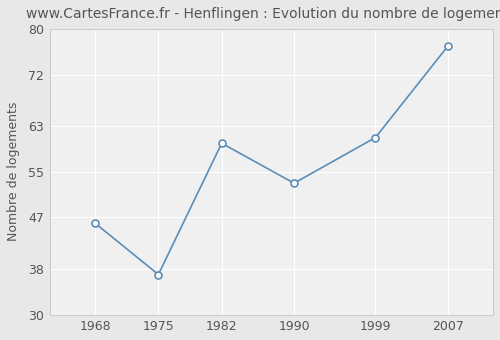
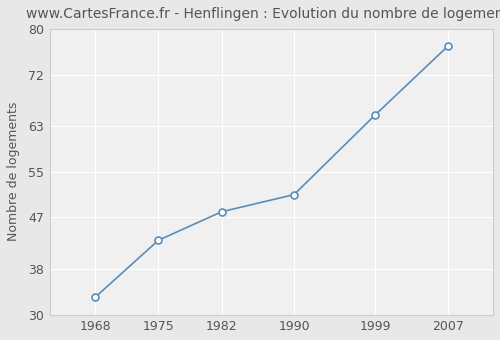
1968: 46 -> 33
1975: 37 -> 43
1982: 60 -> 48
1990: 53 -> 51
1999: 61 -> 65
